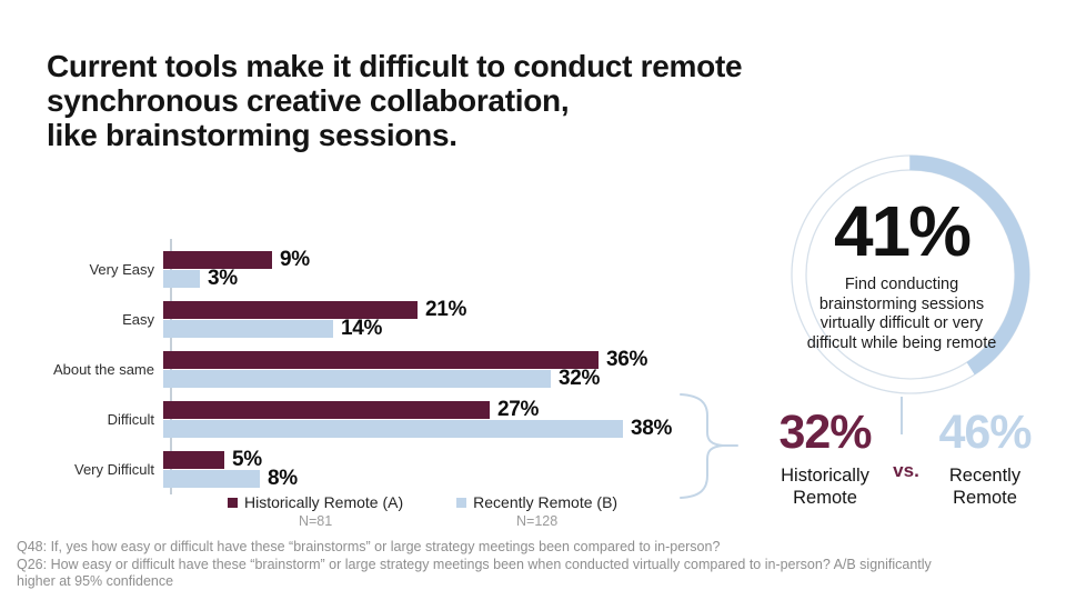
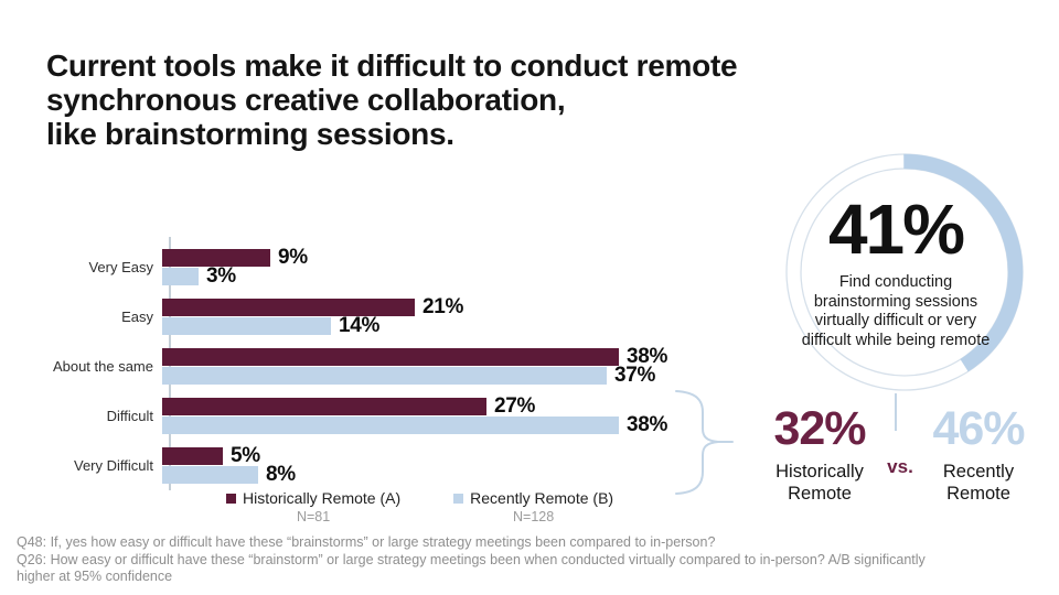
Historically Remote (A)/About the same: 36% -> 38%
Recently Remote (B)/About the same: 32% -> 37%
